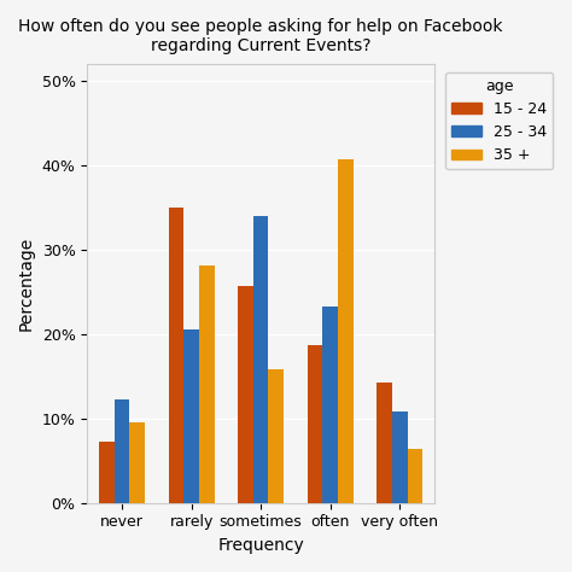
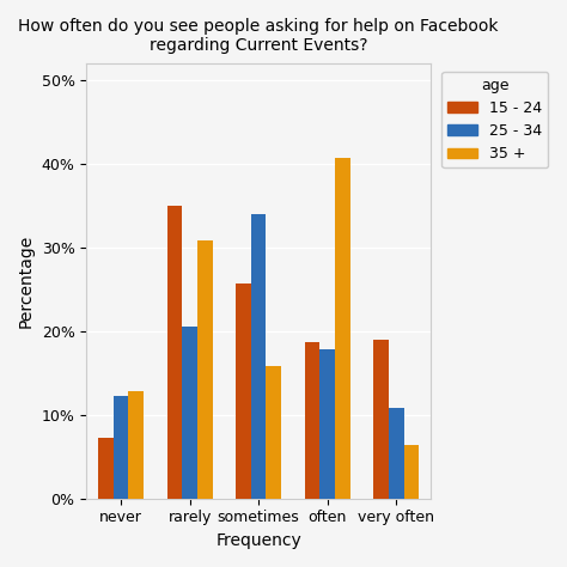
35 +/never: 9.5% -> 12.8%
35 +/rarely: 28.2% -> 30.8%
25 - 34/often: 23.3% -> 17.8%
15 - 24/very often: 14.2% -> 19.0%
